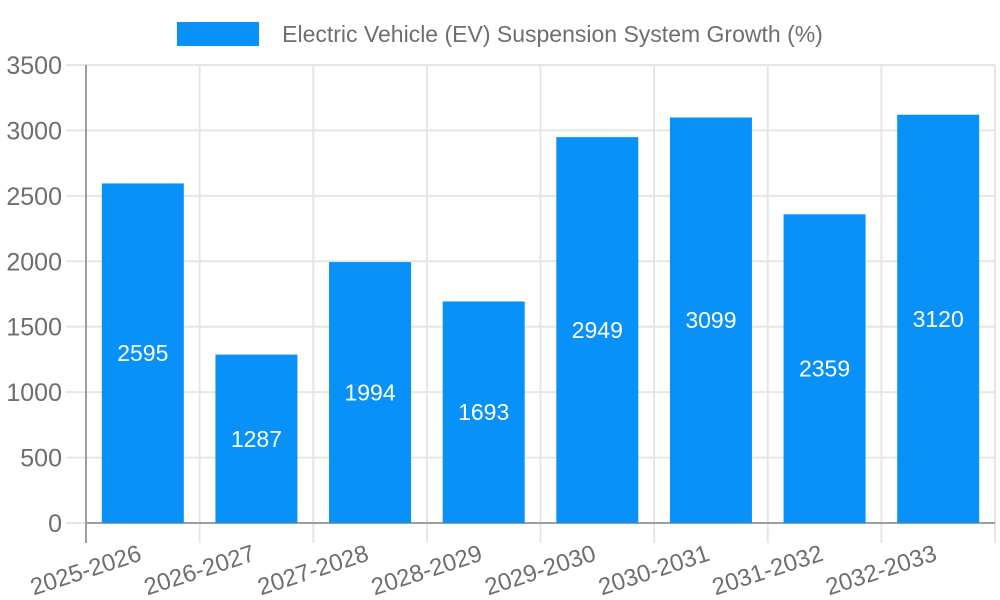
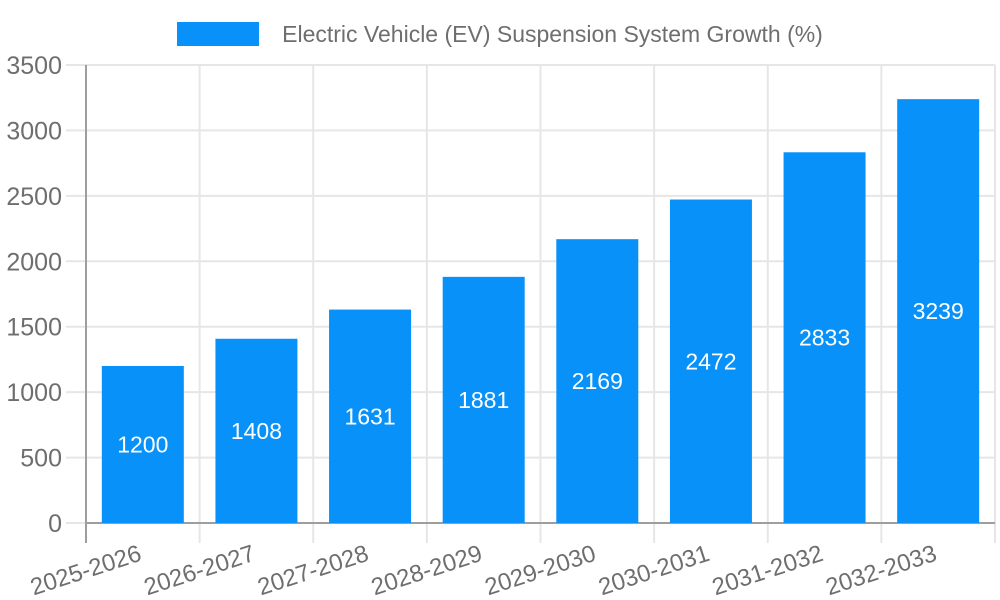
2025-2026: 2595 -> 1200
2026-2027: 1287 -> 1408
2027-2028: 1994 -> 1631
2028-2029: 1693 -> 1881
2029-2030: 2949 -> 2169
2030-2031: 3099 -> 2472
2031-2032: 2359 -> 2833
2032-2033: 3120 -> 3239
